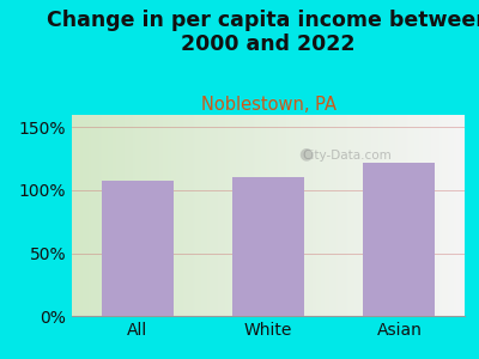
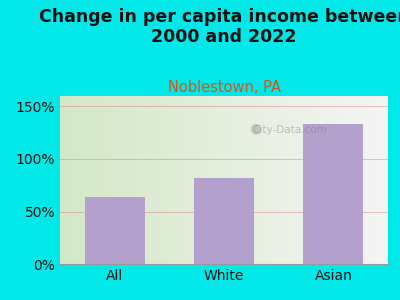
All: 108% -> 64%
White: 110% -> 82%
Asian: 122% -> 133%
